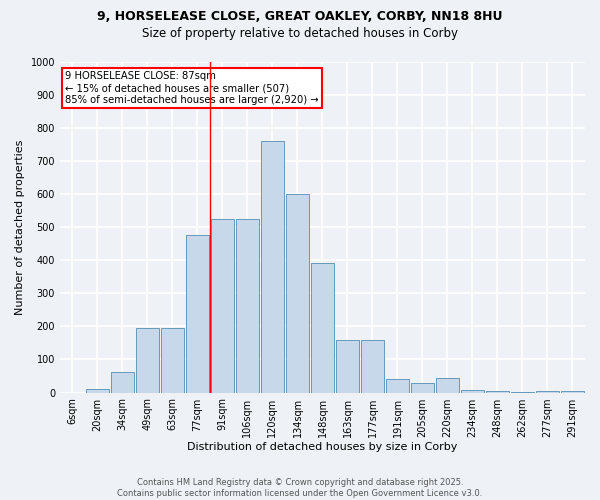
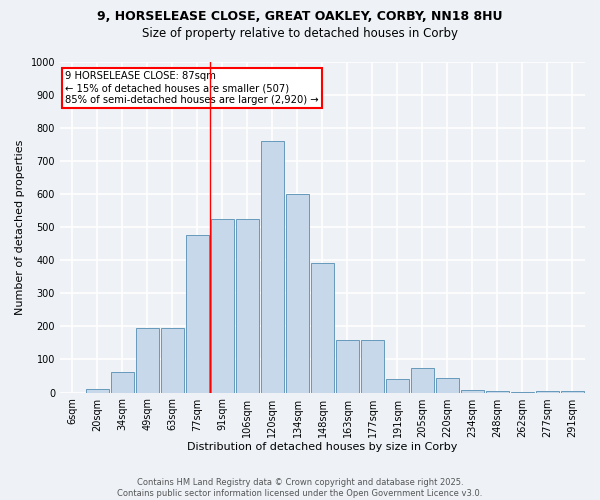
205sqm: 28 -> 75
